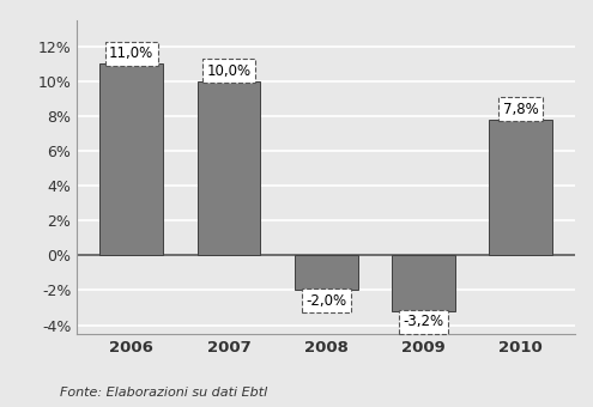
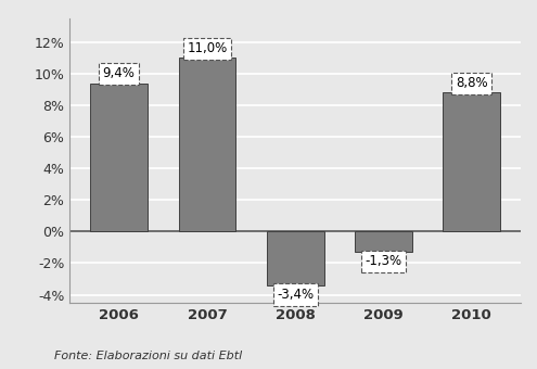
2006: 11,0% -> 9,4%
2007: 10,0% -> 11,0%
2008: -2,0% -> -3,4%
2009: -3,2% -> -1,3%
2010: 7,8% -> 8,8%
